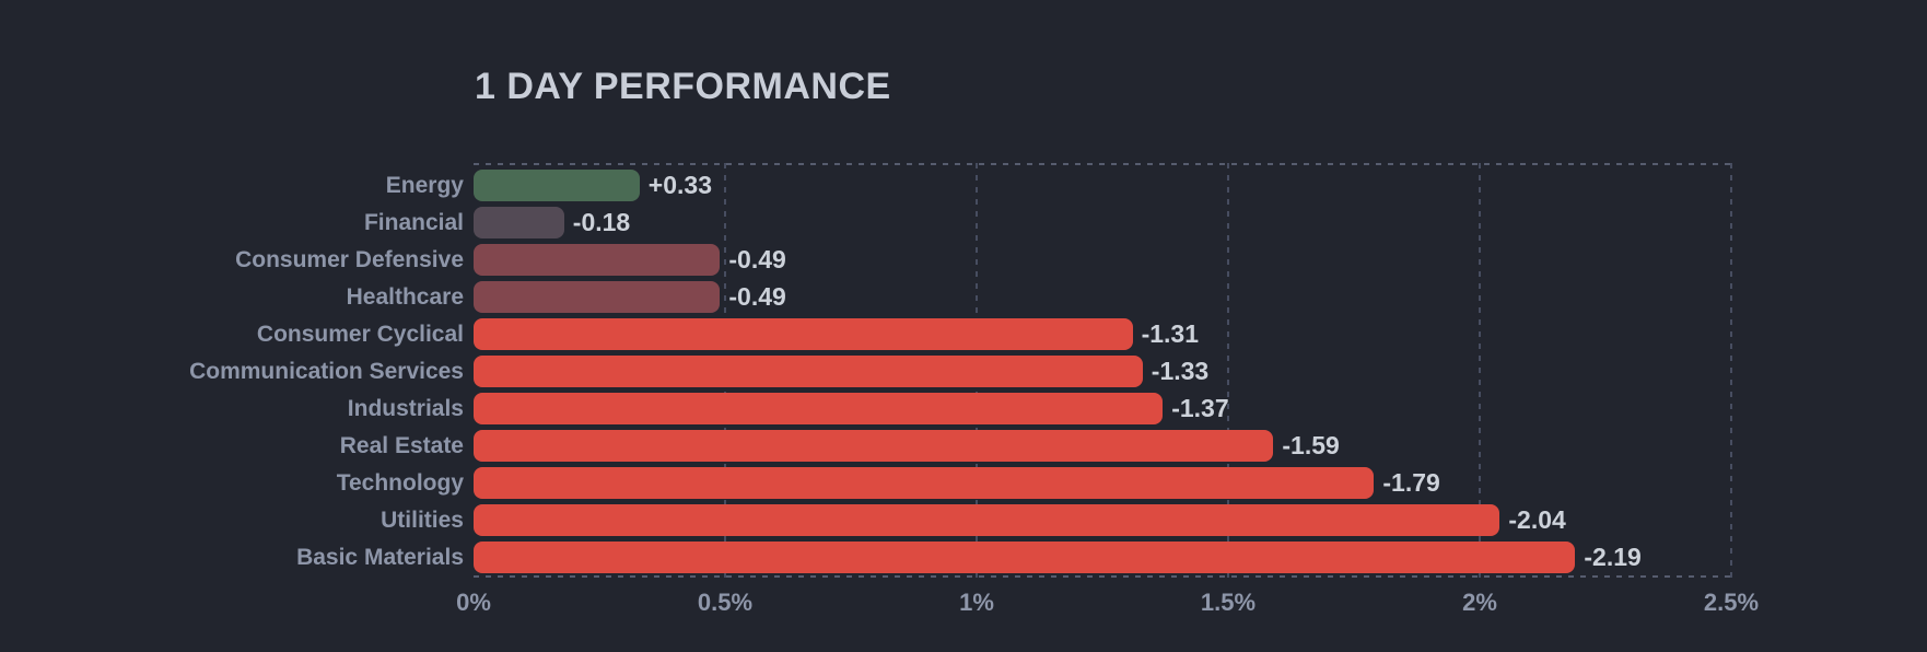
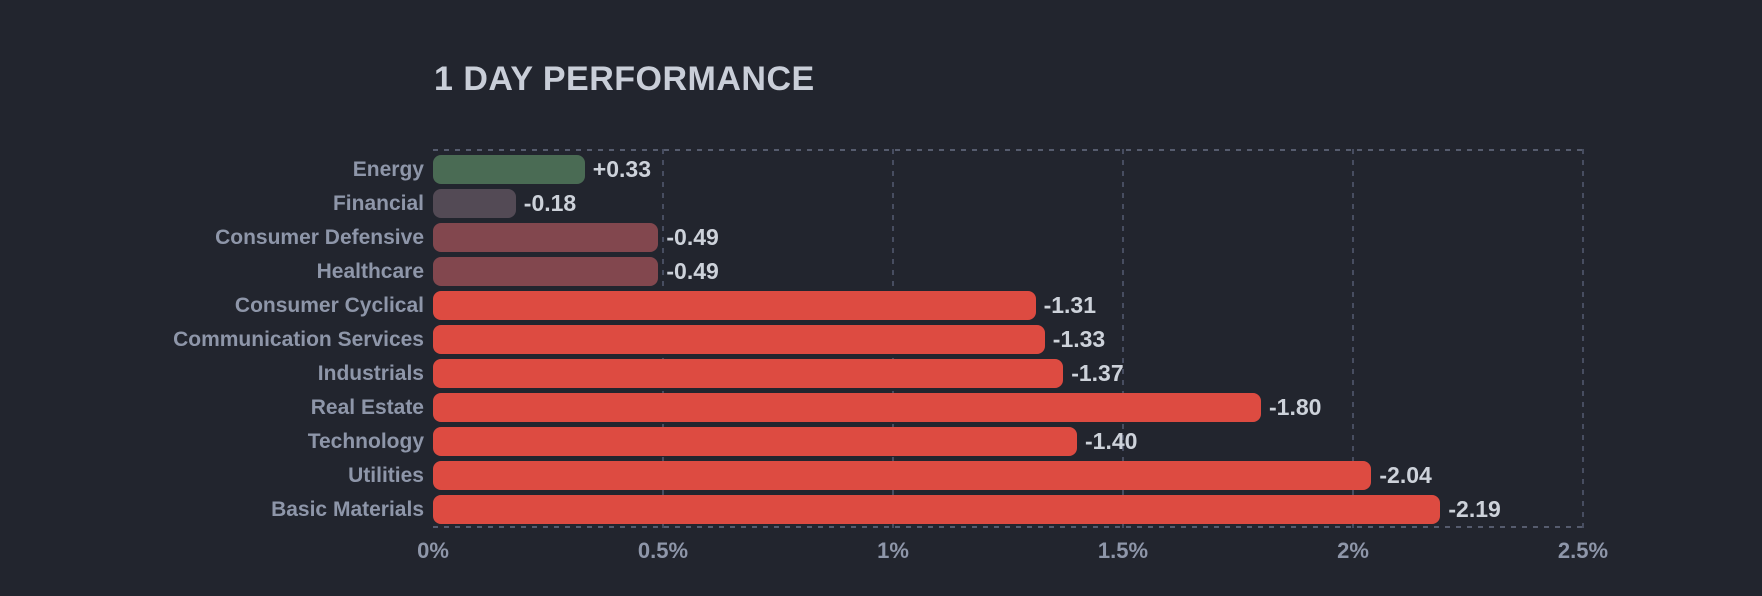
Real Estate: -1.59 -> -1.80
Technology: -1.79 -> -1.40
